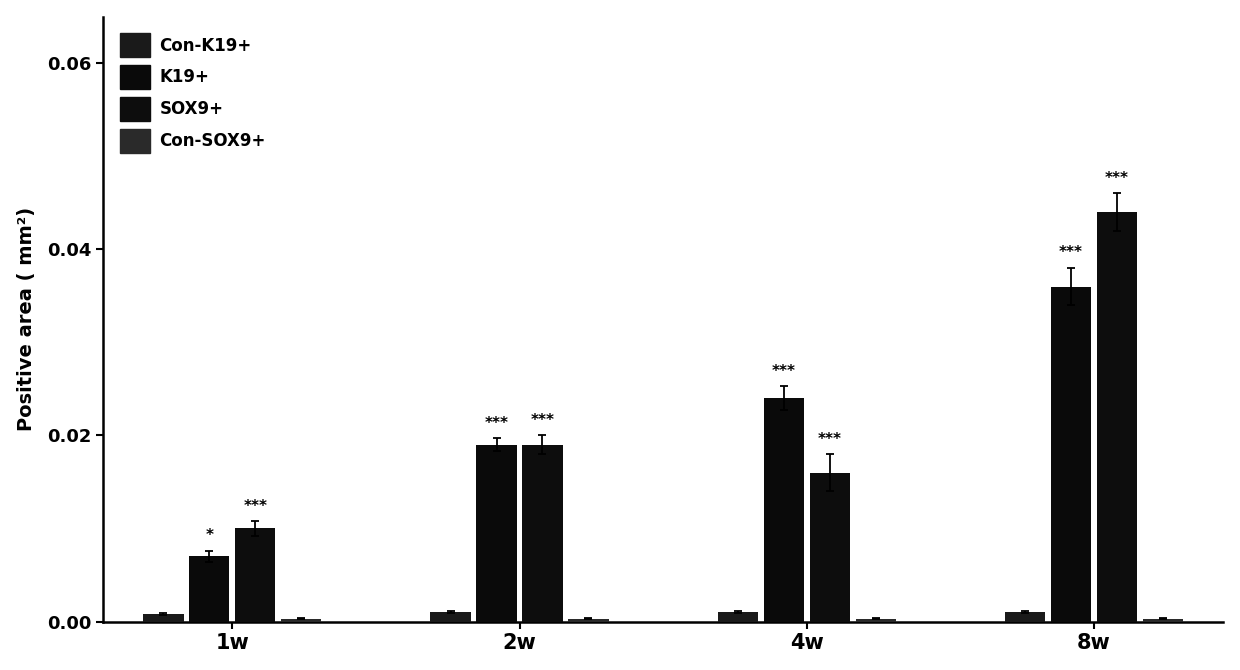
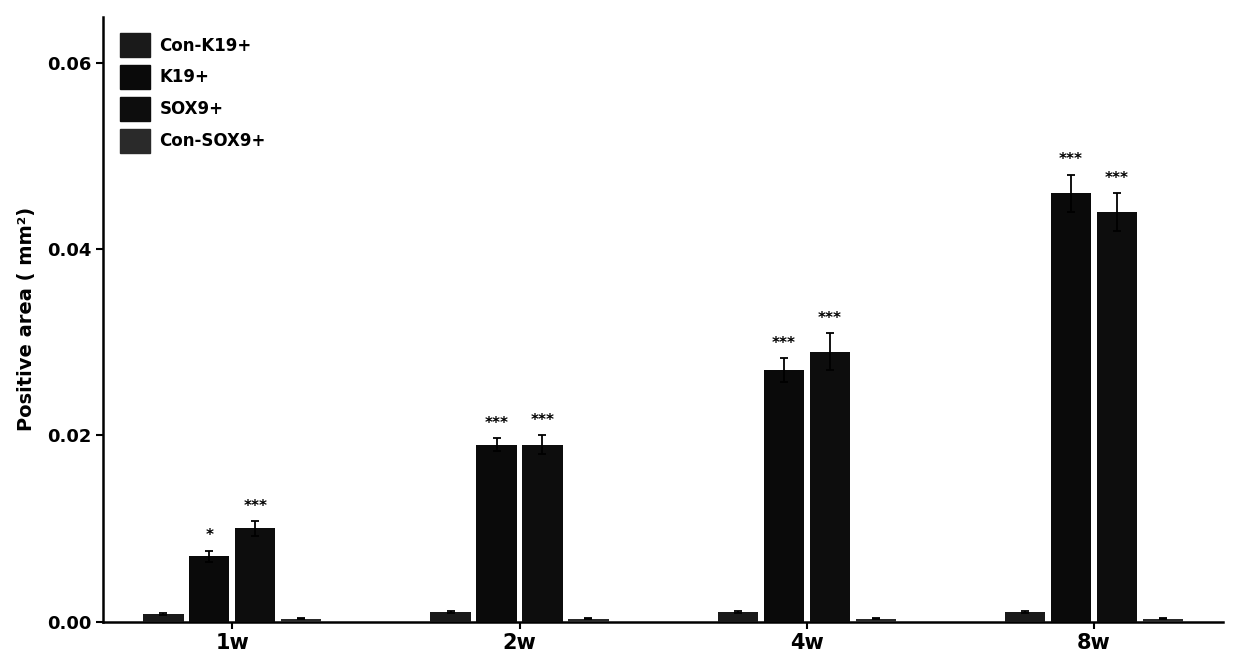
K19+/4w: 0.024 -> 0.027
SOX9+/4w: 0.016 -> 0.029
K19+/8w: 0.036 -> 0.046
